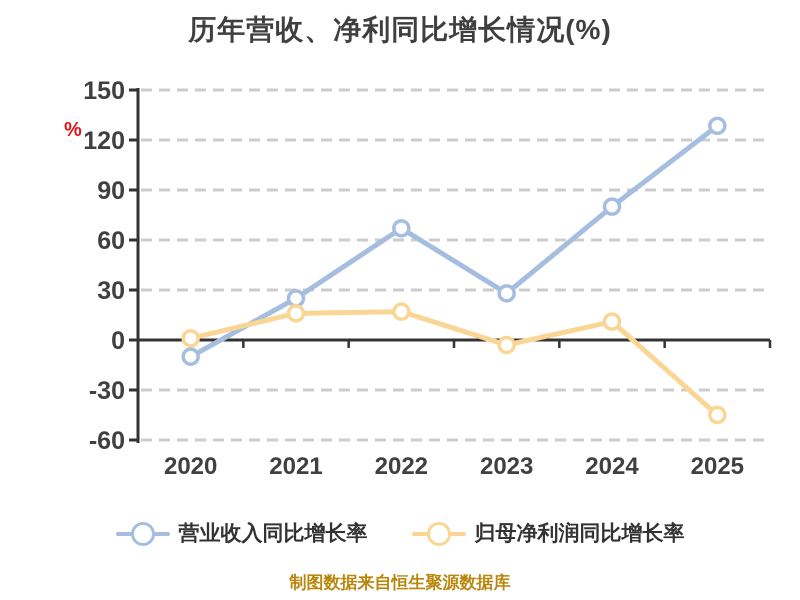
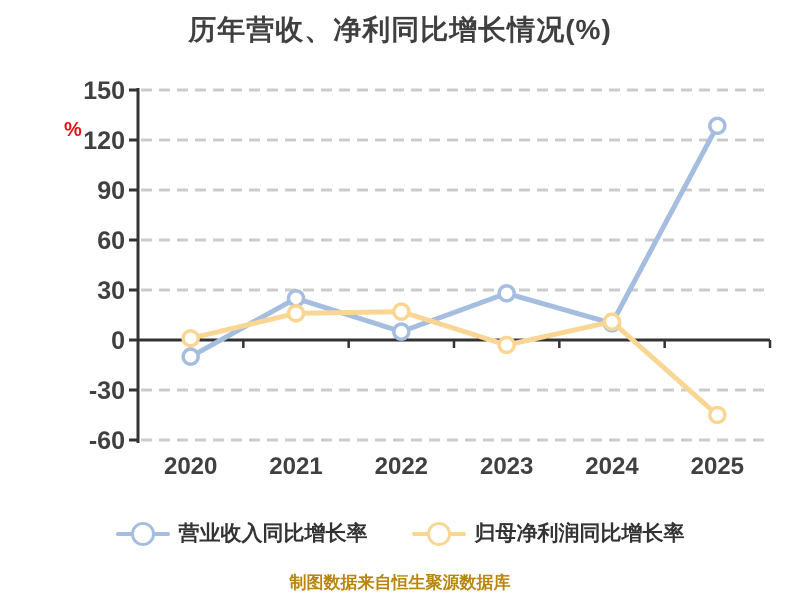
营业收入同比增长率/2022: 67 -> 5
营业收入同比增长率/2024: 80 -> 10
